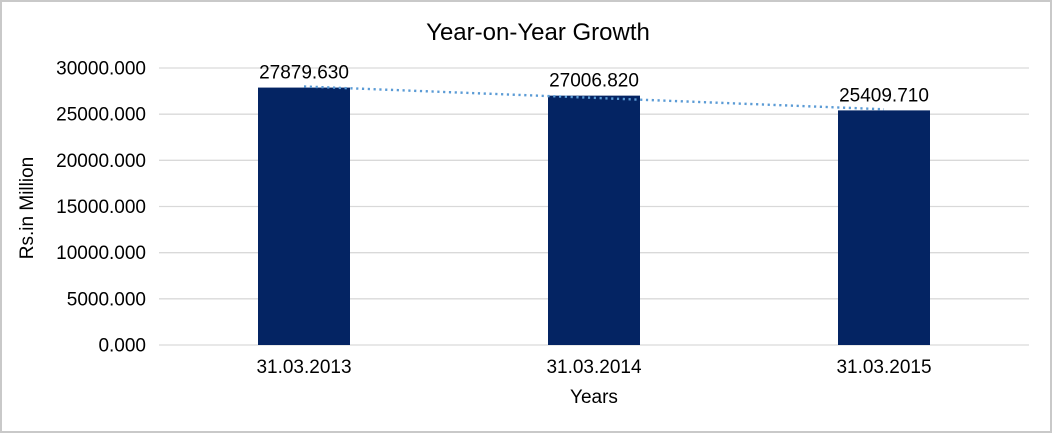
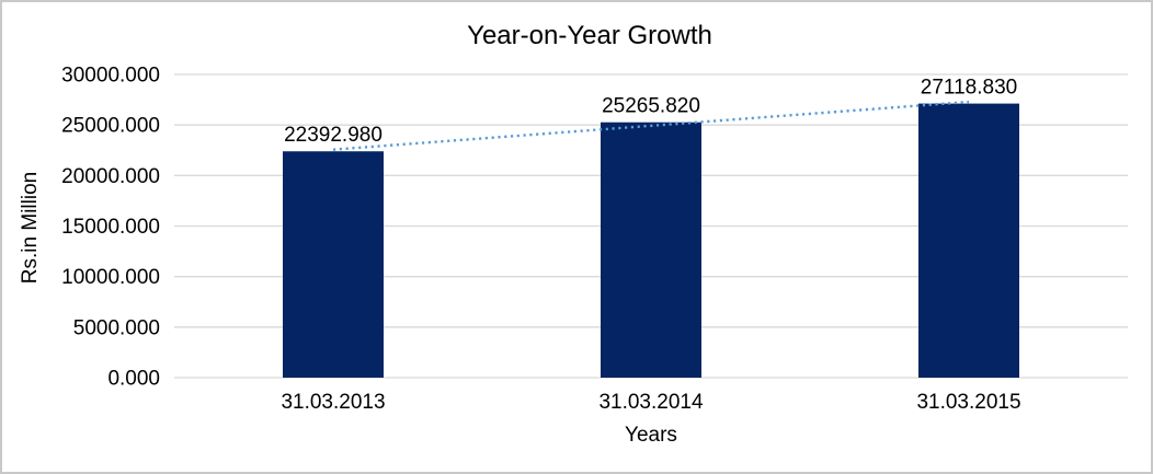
31.03.2013: 27879.630 -> 22392.980
31.03.2014: 27006.820 -> 25265.820
31.03.2015: 25409.710 -> 27118.830
